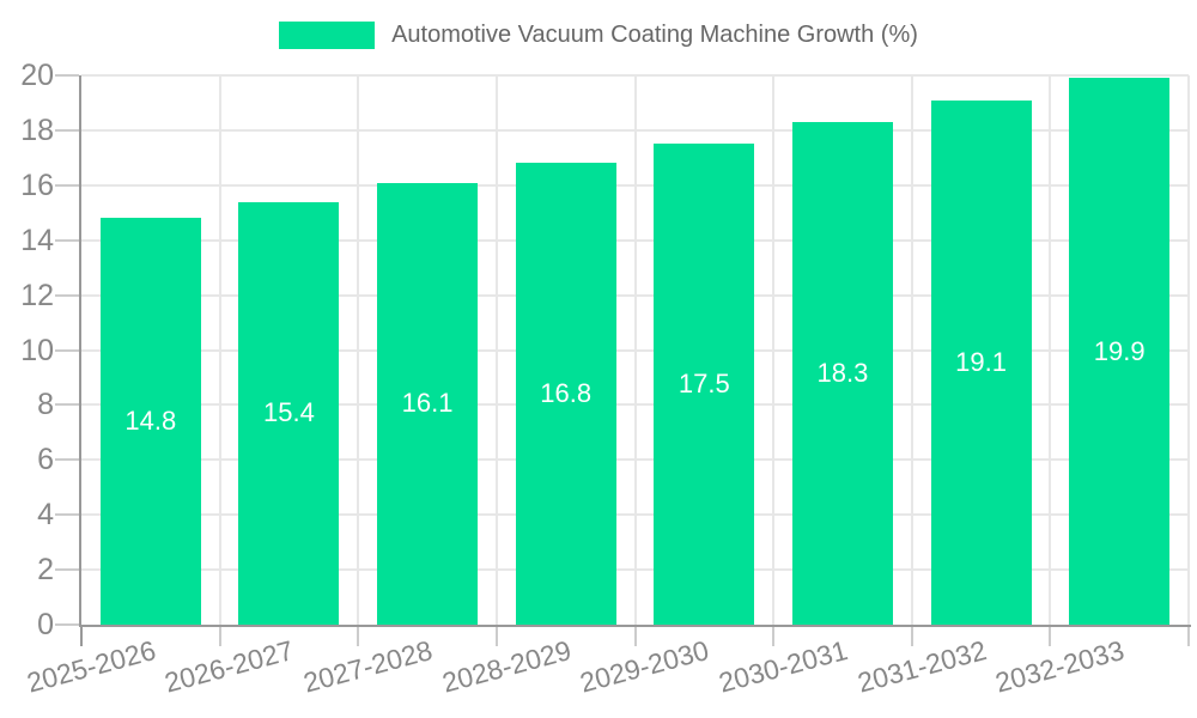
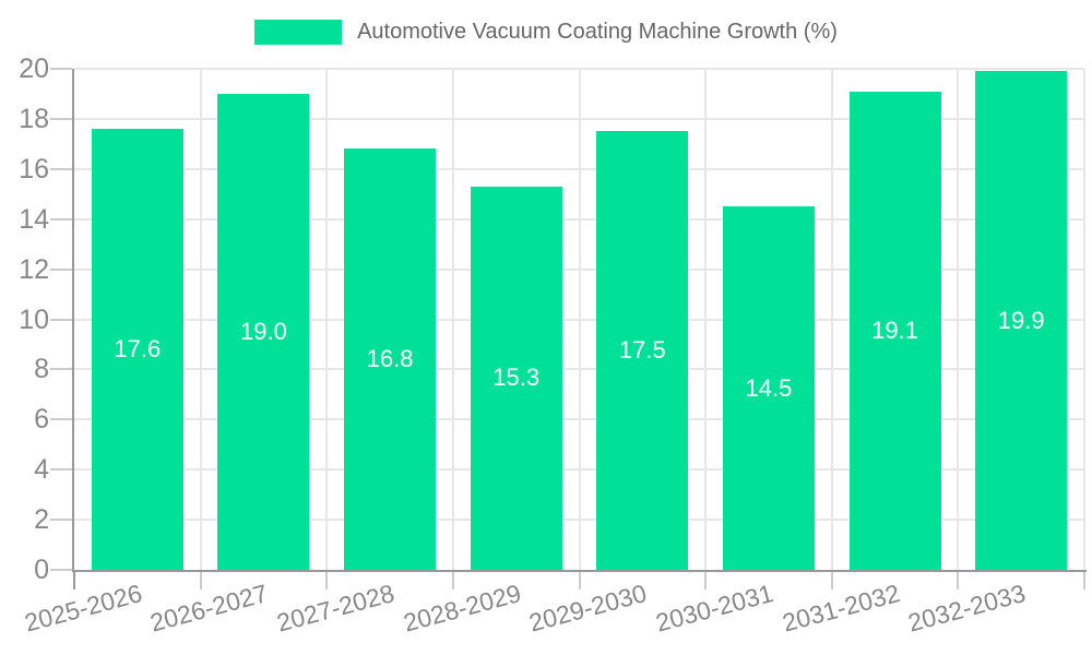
2025-2026: 14.8 -> 17.6
2026-2027: 15.4 -> 19.0
2027-2028: 16.1 -> 16.8
2028-2029: 16.8 -> 15.3
2030-2031: 18.3 -> 14.5
